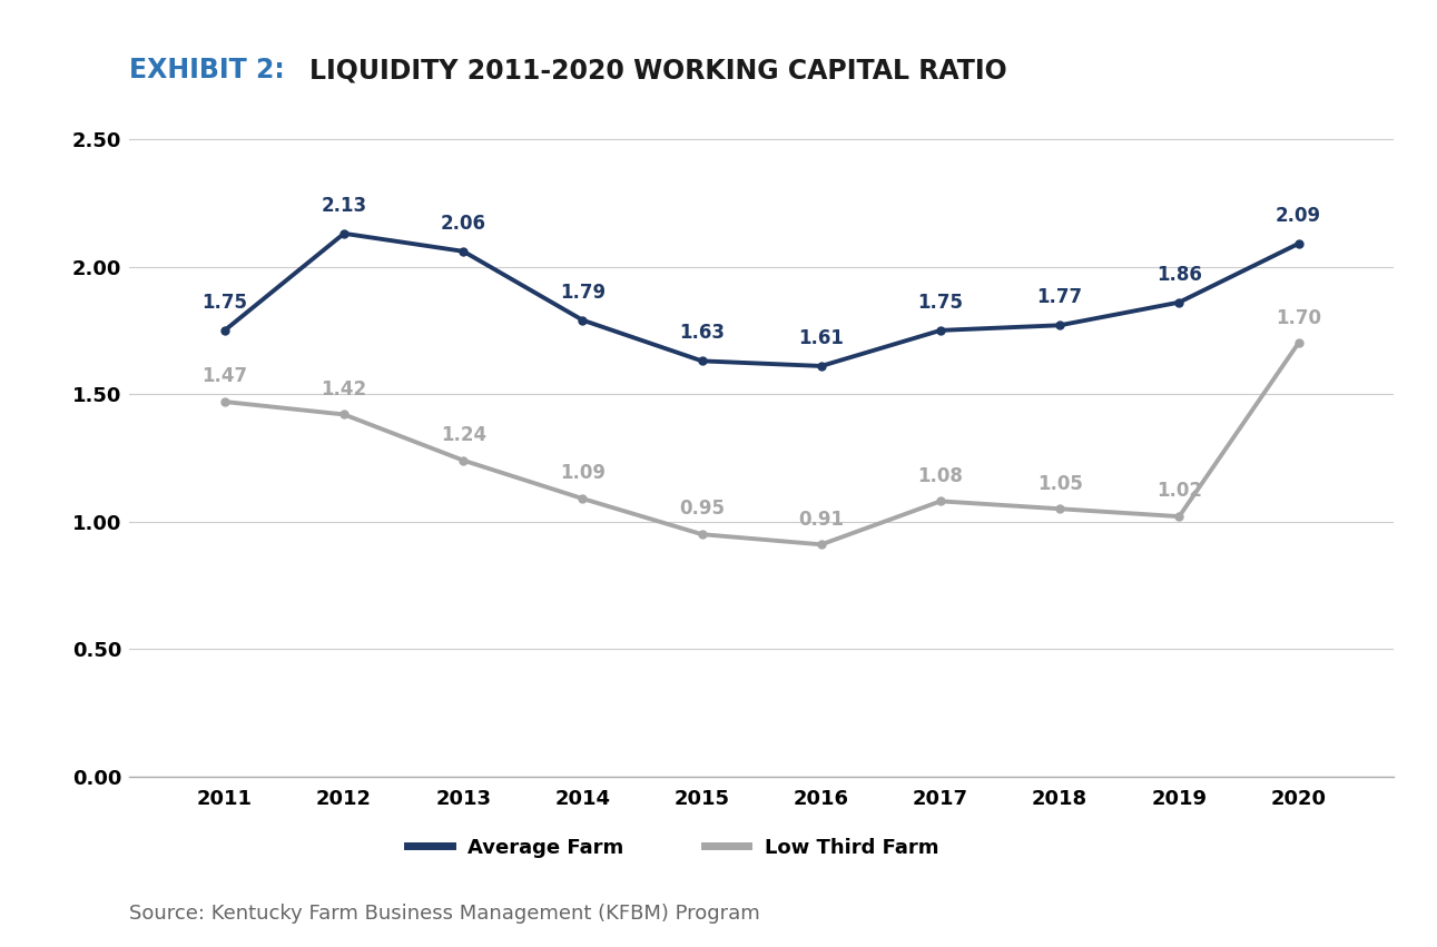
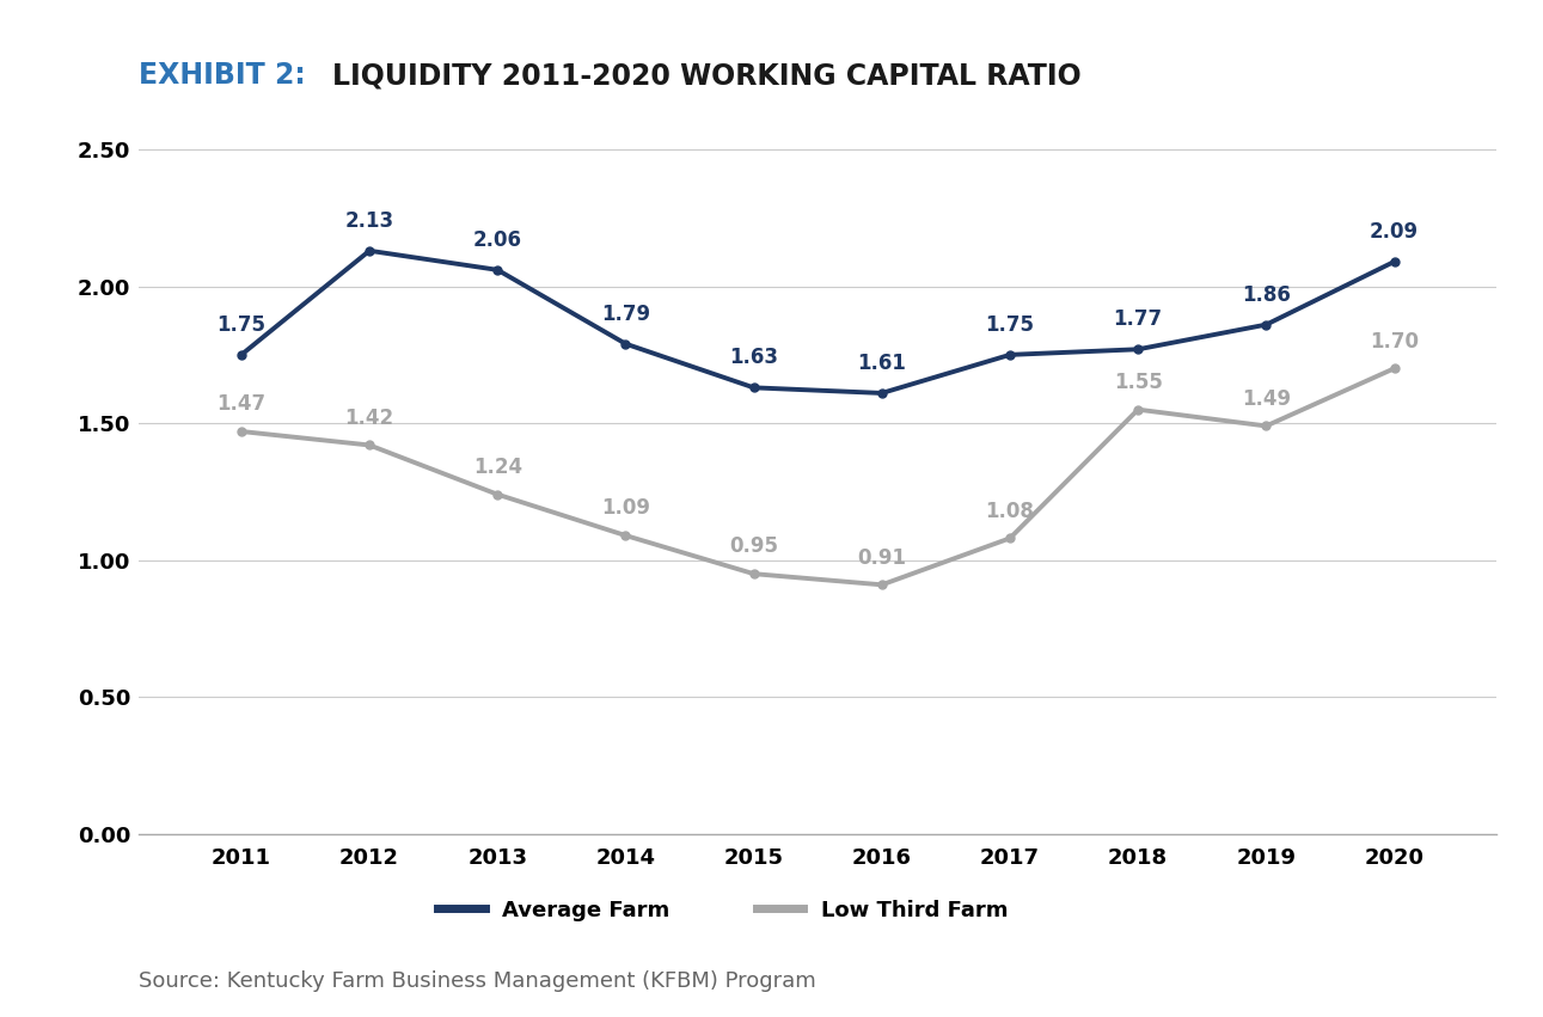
Low Third Farm/2018: 1.05 -> 1.55
Low Third Farm/2019: 1.02 -> 1.49
